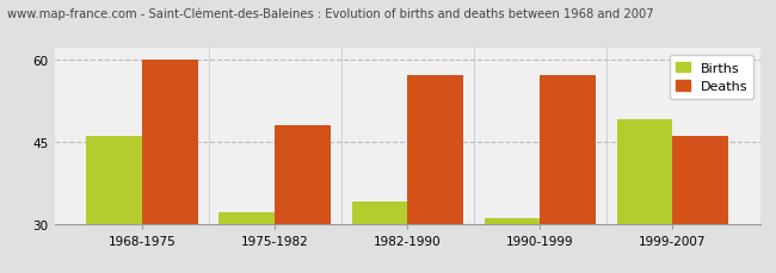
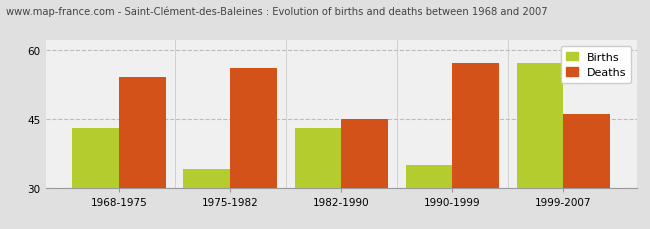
Births/1968-1975: 46 -> 43
Deaths/1968-1975: 60 -> 54
Births/1975-1982: 32 -> 34
Deaths/1975-1982: 48 -> 56
Births/1982-1990: 34 -> 43
Deaths/1982-1990: 57 -> 45
Births/1990-1999: 31 -> 35
Births/1999-2007: 49 -> 57
